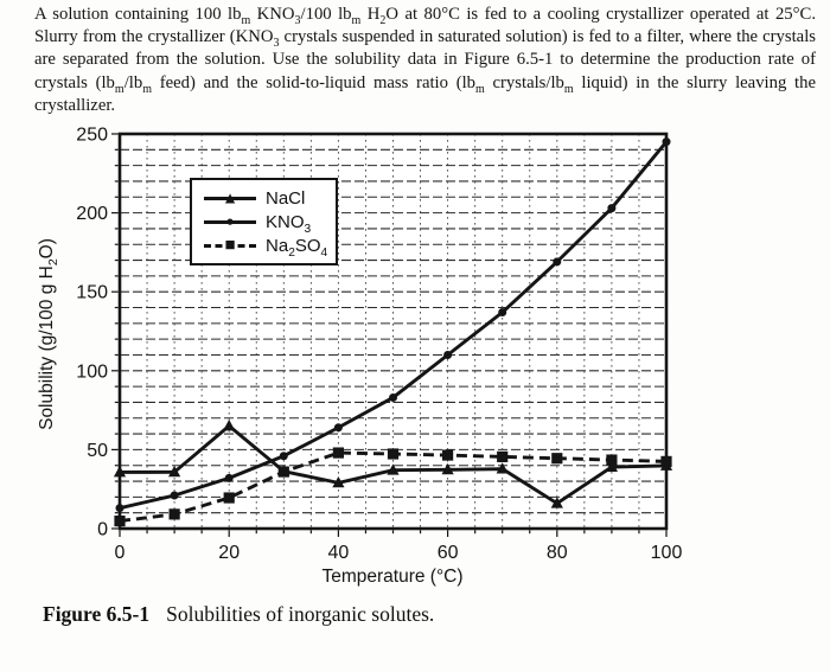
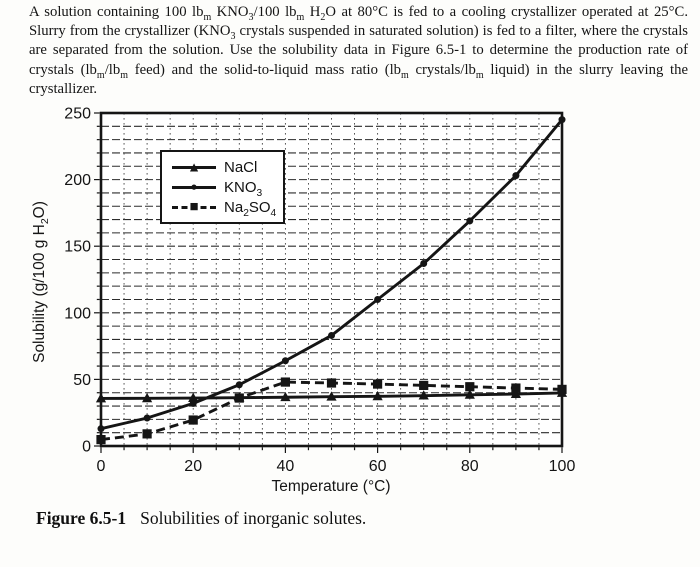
NaCl/20: 65 -> 36
NaCl/40: 29 -> 37
NaCl/80: 16 -> 38
